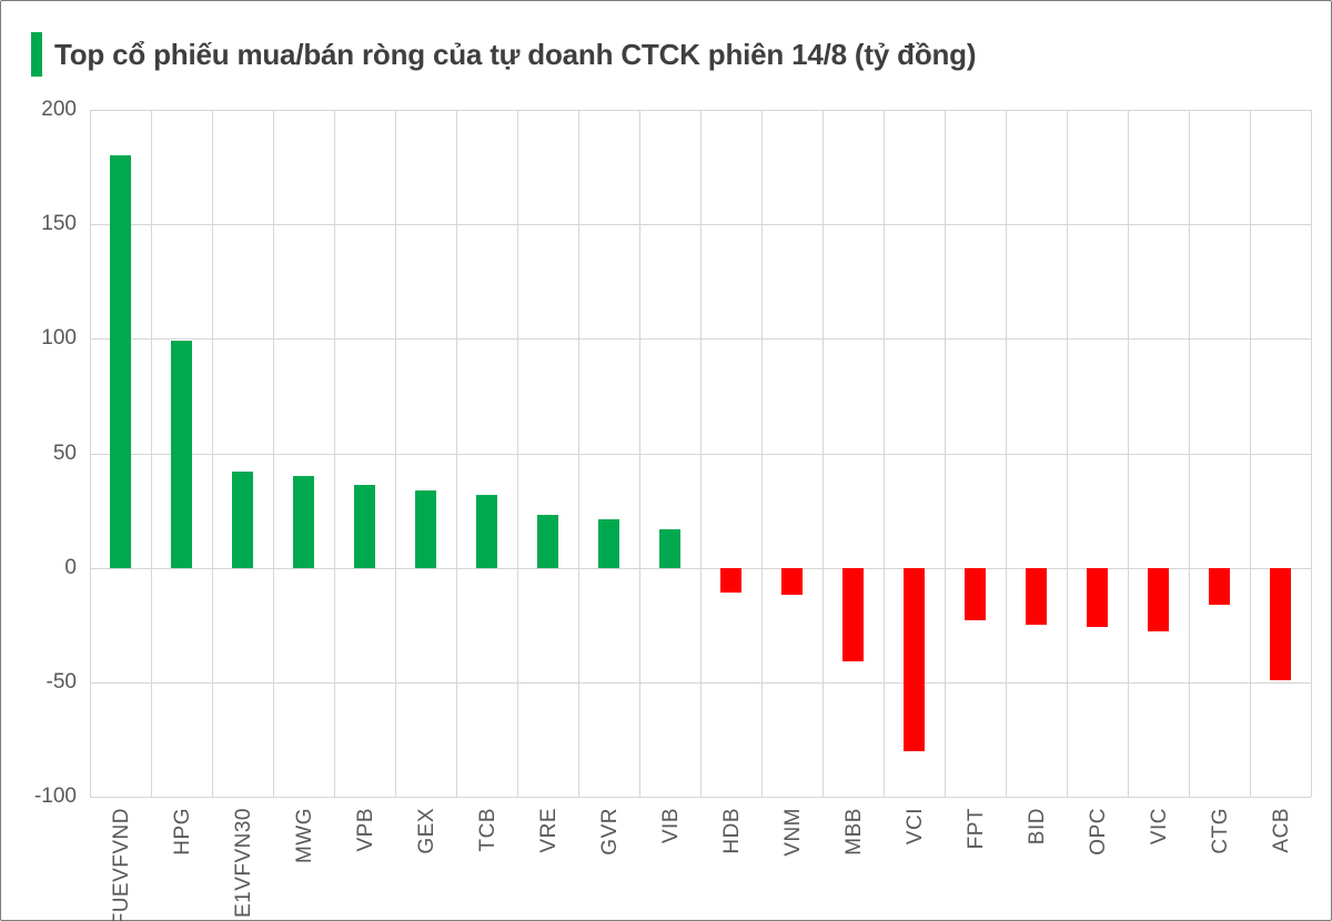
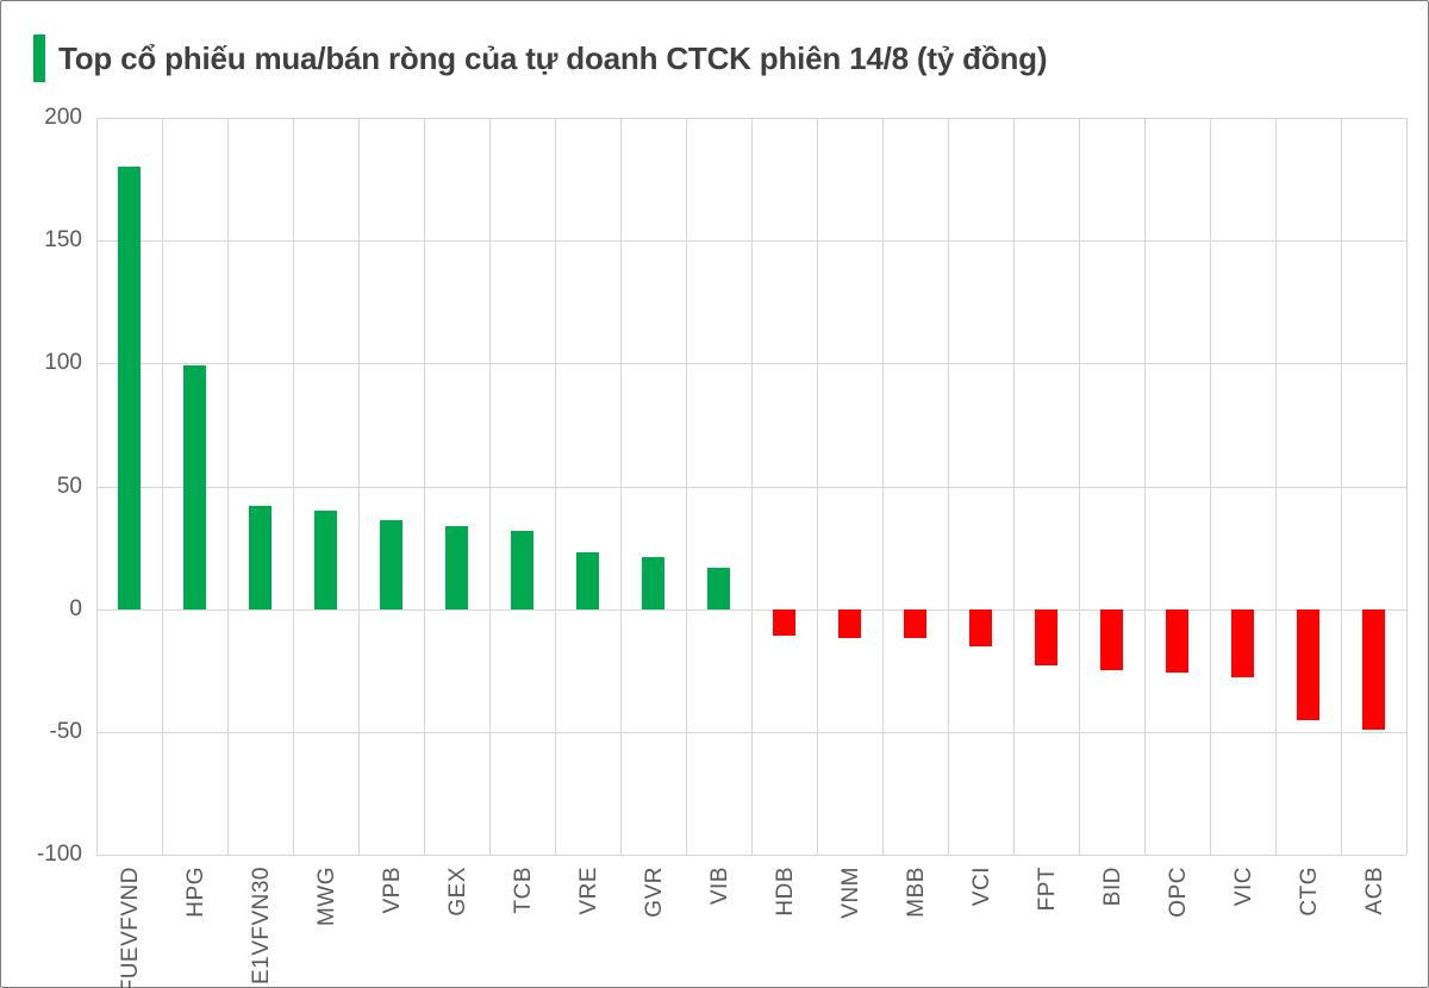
MBB: -41 -> -12
VCI: -80 -> -15
CTG: -16 -> -45
